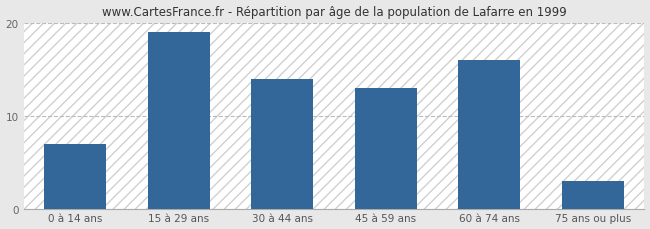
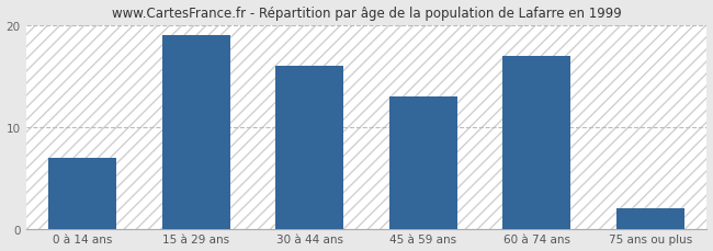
30 à 44 ans: 14 -> 16
60 à 74 ans: 16 -> 17
75 ans ou plus: 3 -> 2
